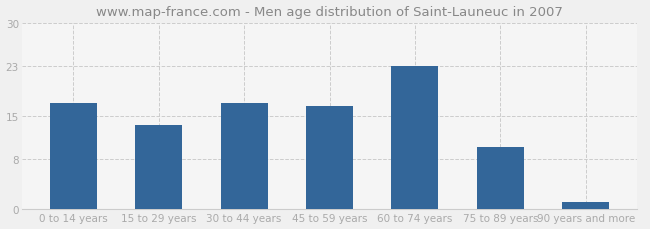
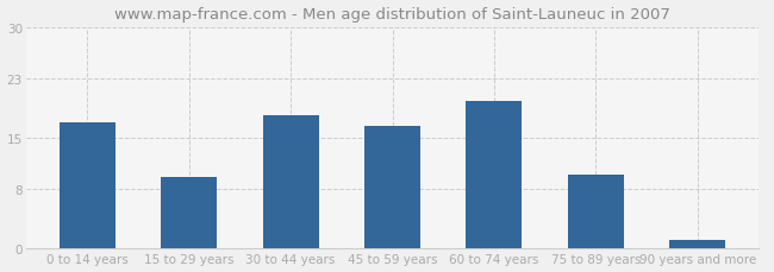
15 to 29 years: 13.5 -> 9.6
30 to 44 years: 17.0 -> 18.0
60 to 74 years: 23.0 -> 20.0
